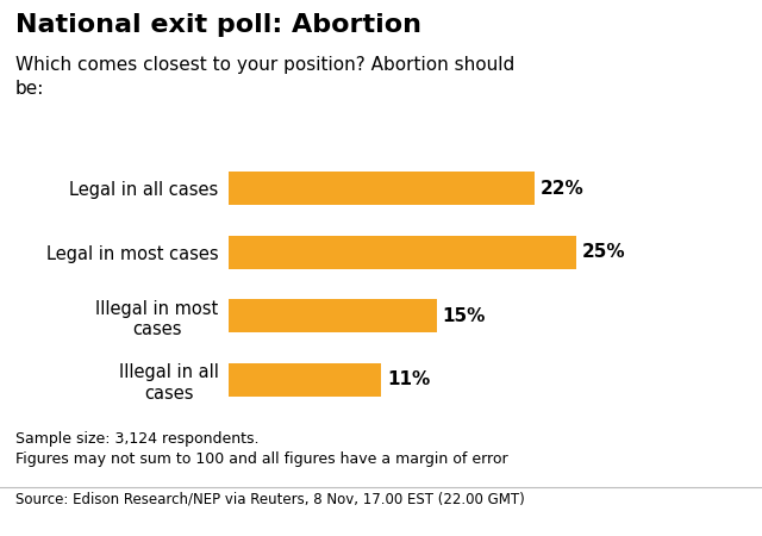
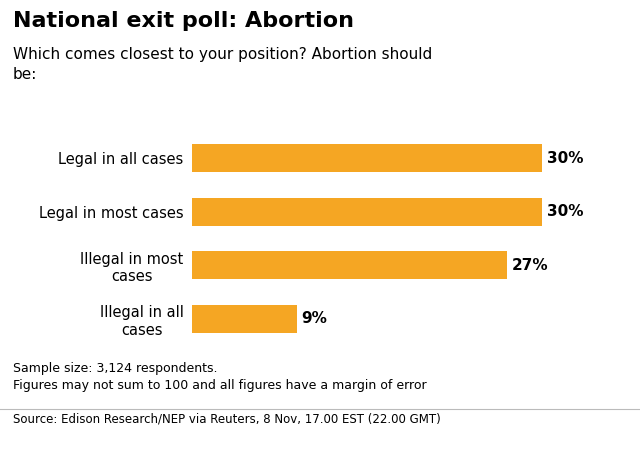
Legal in all cases: 22% -> 30%
Legal in most cases: 25% -> 30%
Illegal in most cases: 15% -> 27%
Illegal in all cases: 11% -> 9%
